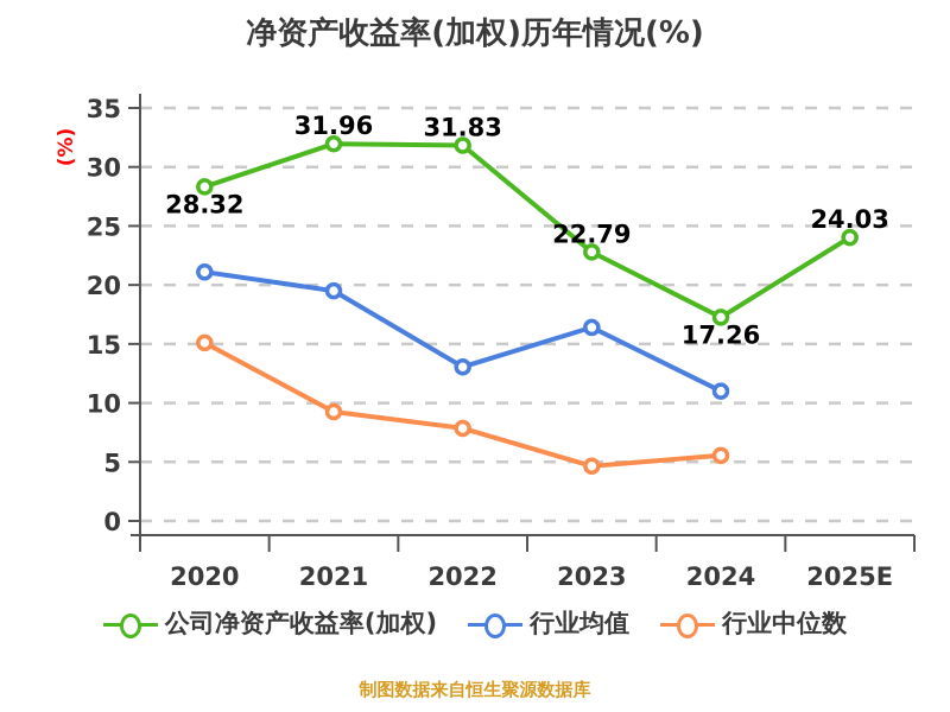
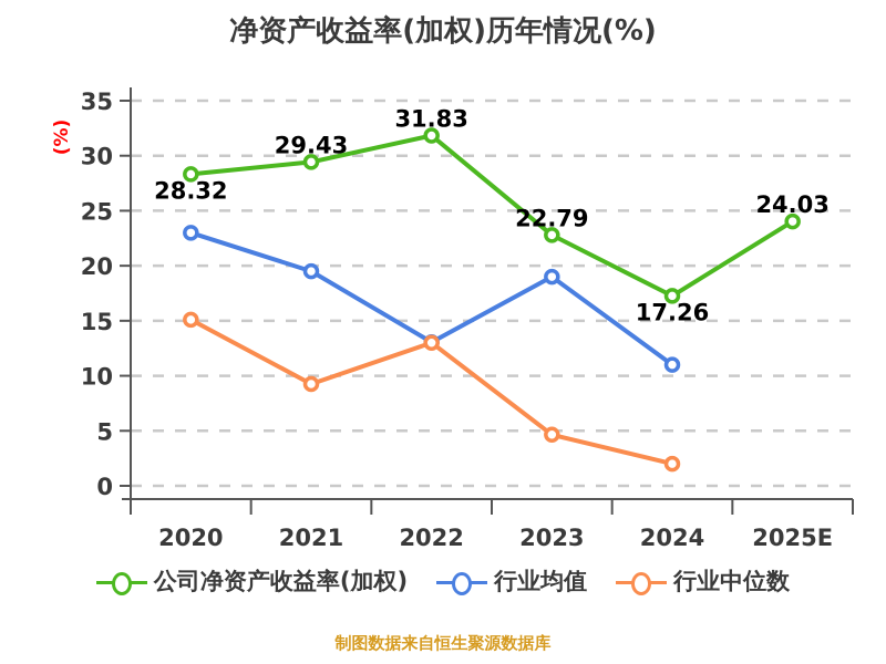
行业均值/2020: 21 -> 23
公司净资产收益率(加权)/2021: 31.96 -> 29.43
行业中位数/2022: 8 -> 13
行业均值/2023: 16 -> 19
行业中位数/2024: 6 -> 2
